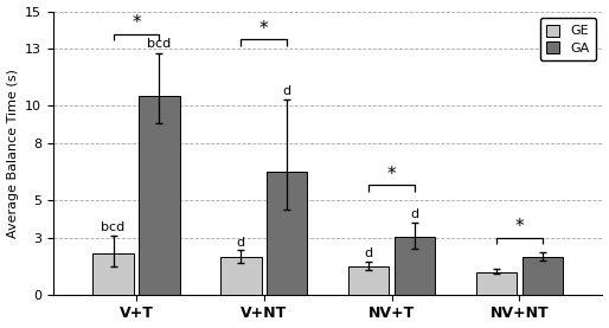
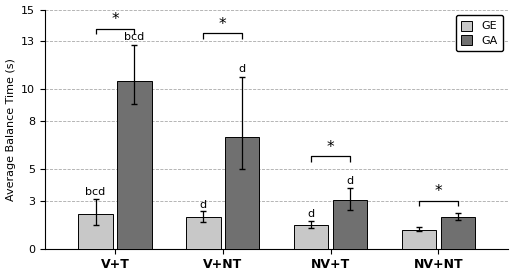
GA/V+NT: 6.5 -> 7.0
